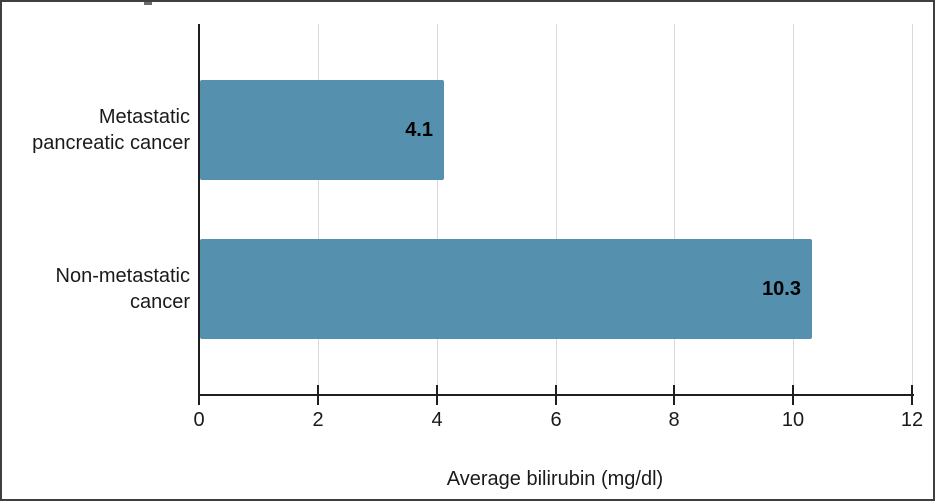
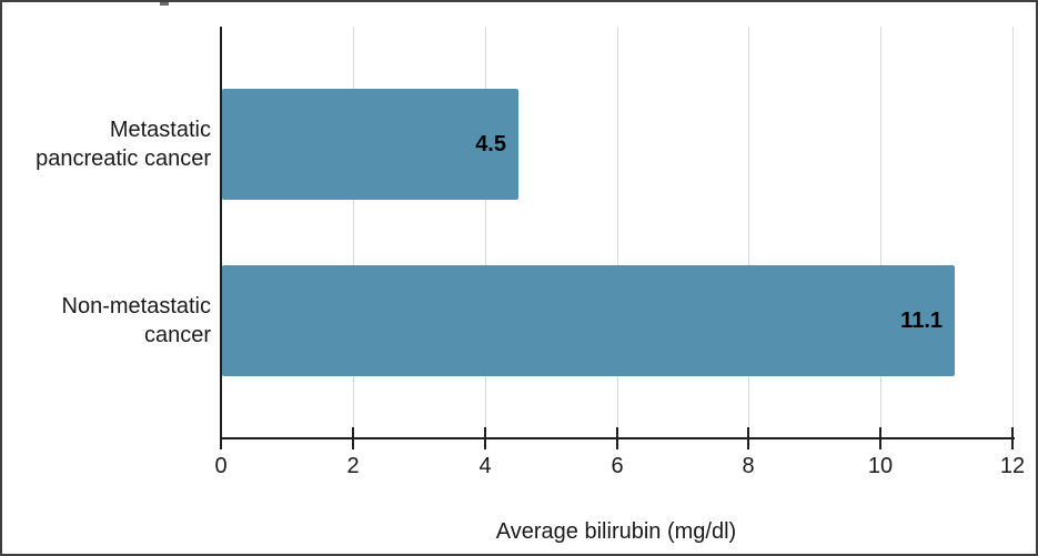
Metastatic pancreatic cancer: 4.1 -> 4.5
Non-metastatic cancer: 10.3 -> 11.1
